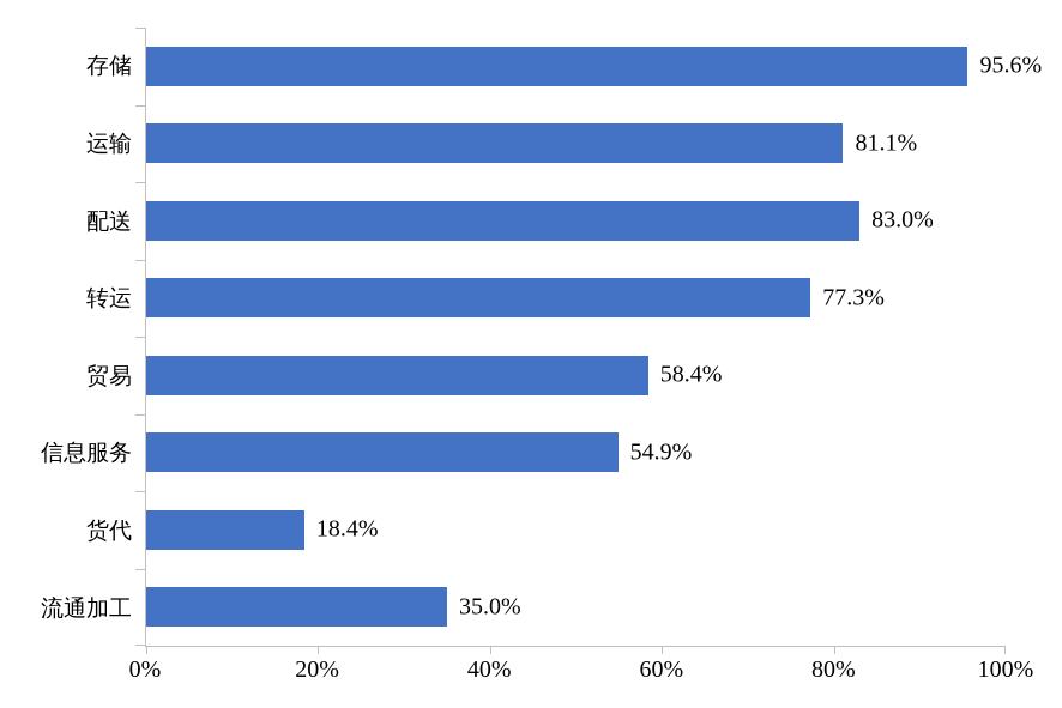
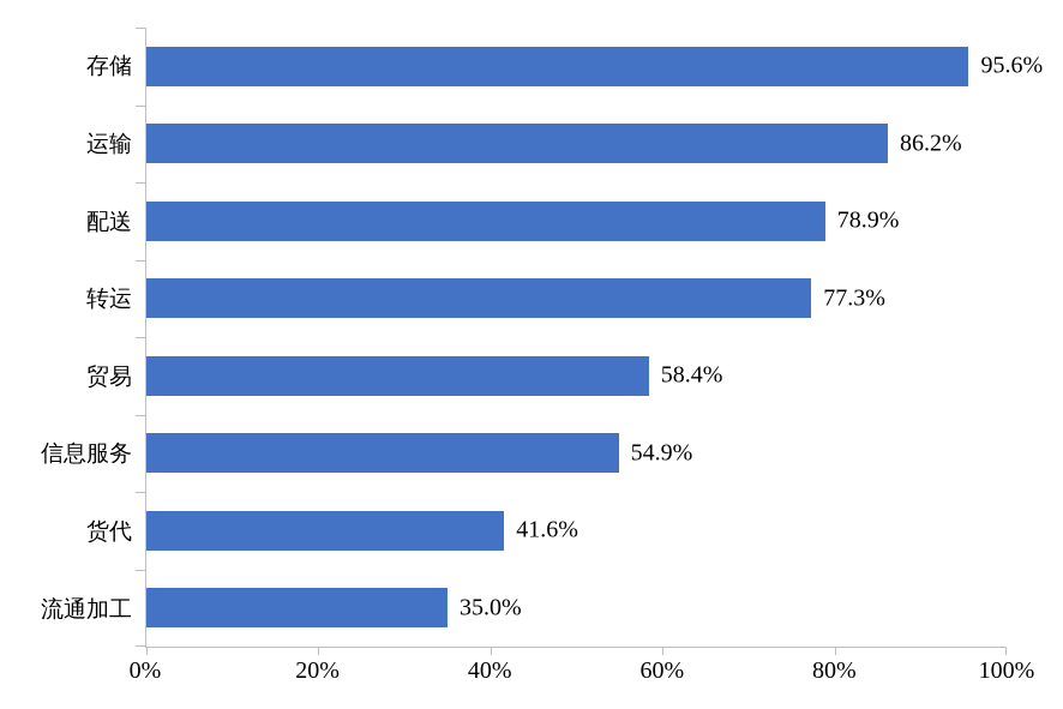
运输: 81.1% -> 86.2%
配送: 83.0% -> 78.9%
货代: 18.4% -> 41.6%
